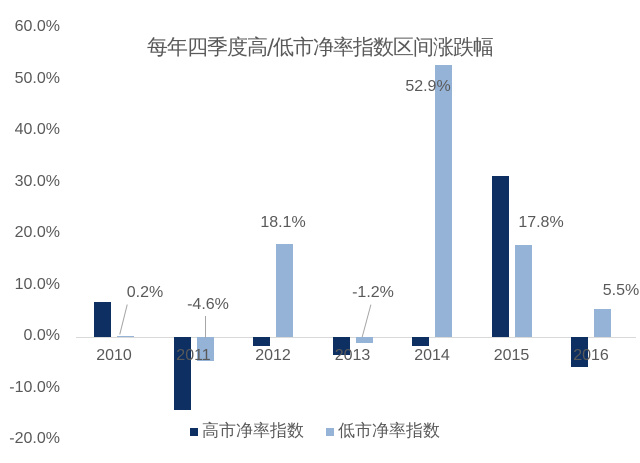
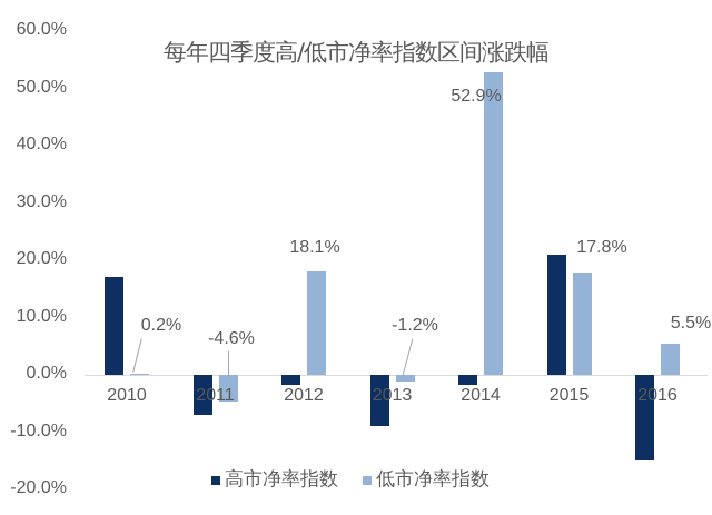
高市净率指数/2010: 7% -> 17%
高市净率指数/2011: -14% -> -7%
高市净率指数/2013: -4% -> -9%
高市净率指数/2015: 31% -> 21%
高市净率指数/2016: -6% -> -15%
